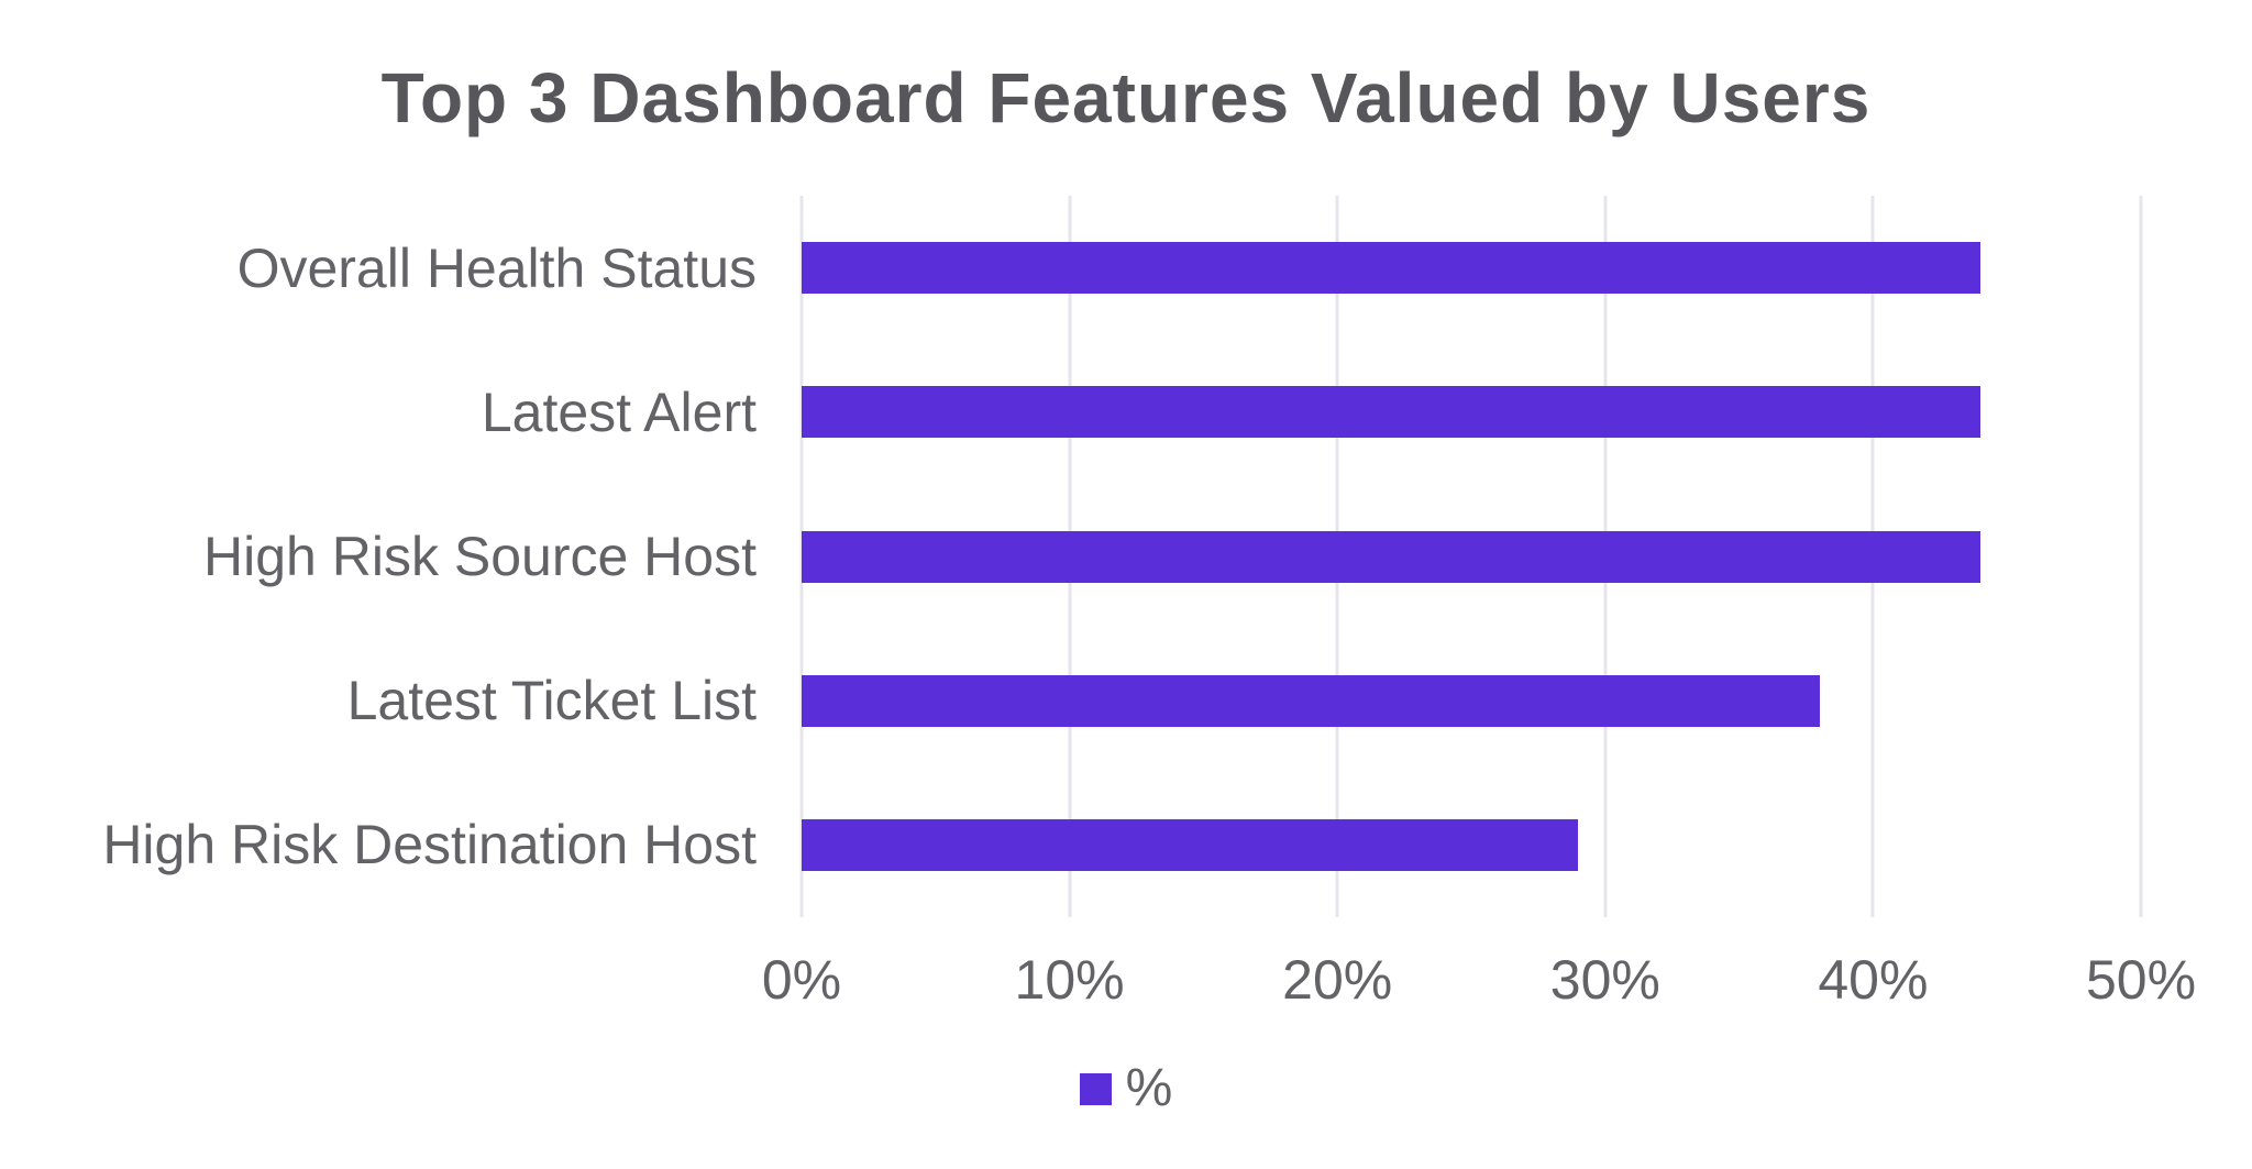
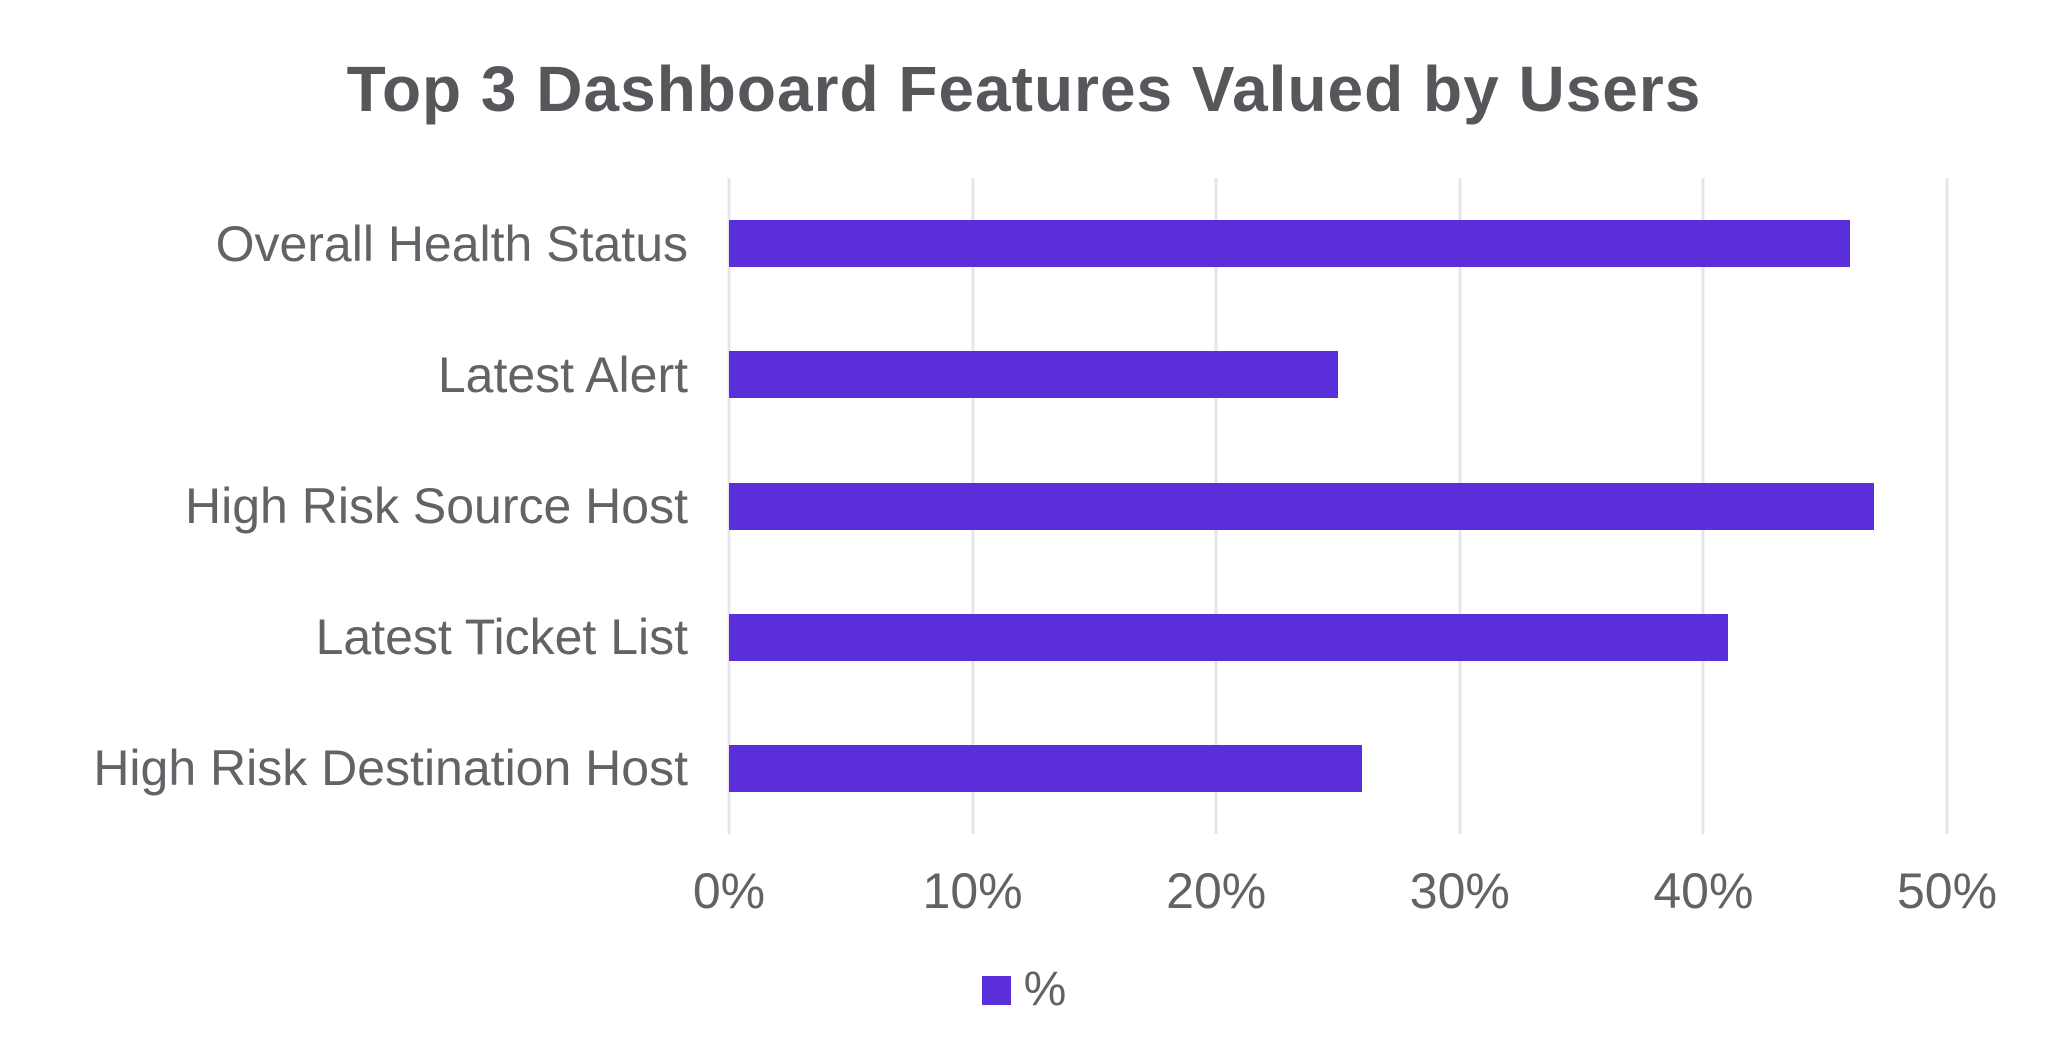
Overall Health Status: 44% -> 46%
Latest Alert: 44% -> 25%
High Risk Source Host: 44% -> 47%
Latest Ticket List: 38% -> 41%
High Risk Destination Host: 29% -> 26%
